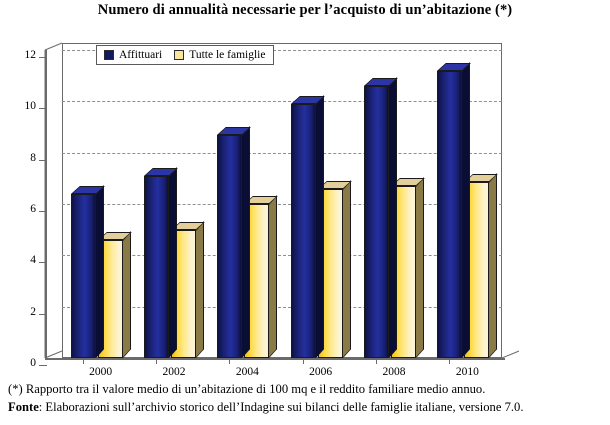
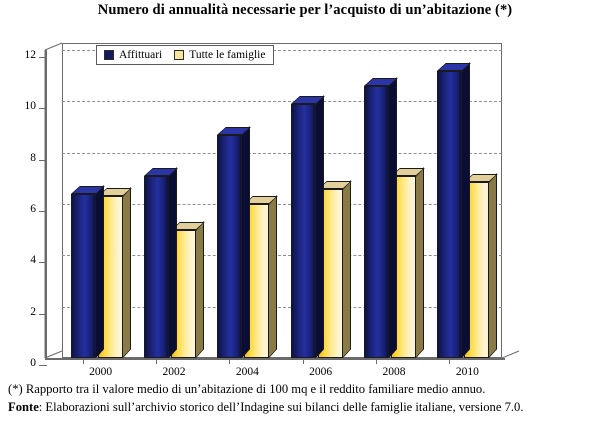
Tutte le famiglie/2000: 4.6 -> 6.3
Tutte le famiglie/2008: 6.7 -> 7.1
